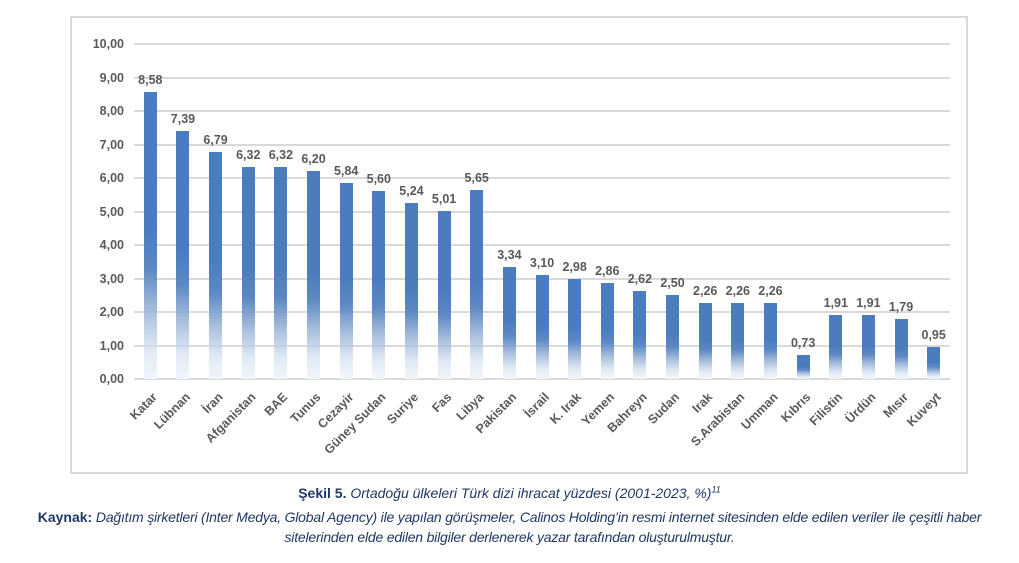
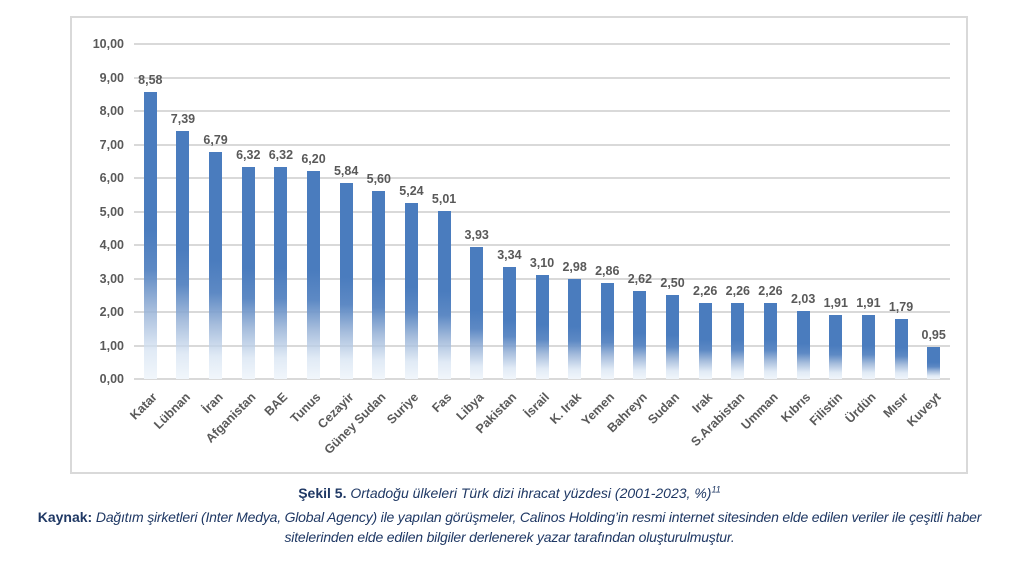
Libya: 5,65 -> 3,93
Kıbrıs: 0,73 -> 2,03
